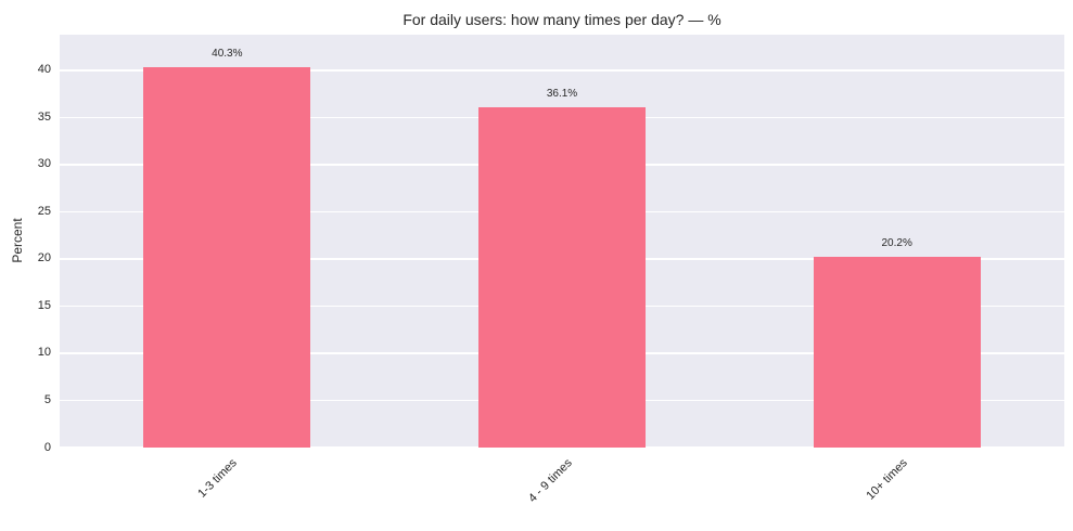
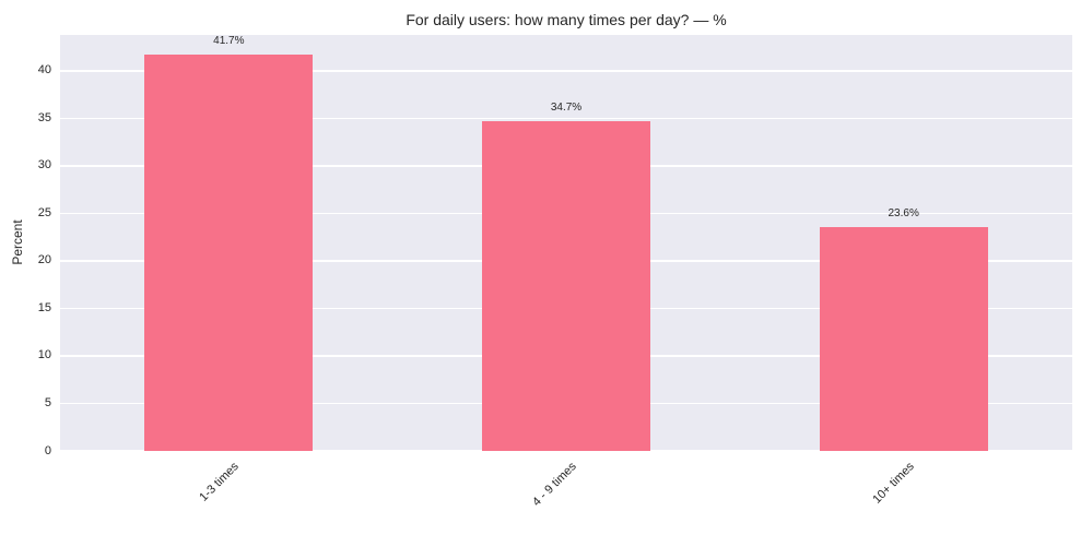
1-3 times: 40.3% -> 41.7%
4 - 9 times: 36.1% -> 34.7%
10+ times: 20.2% -> 23.6%
